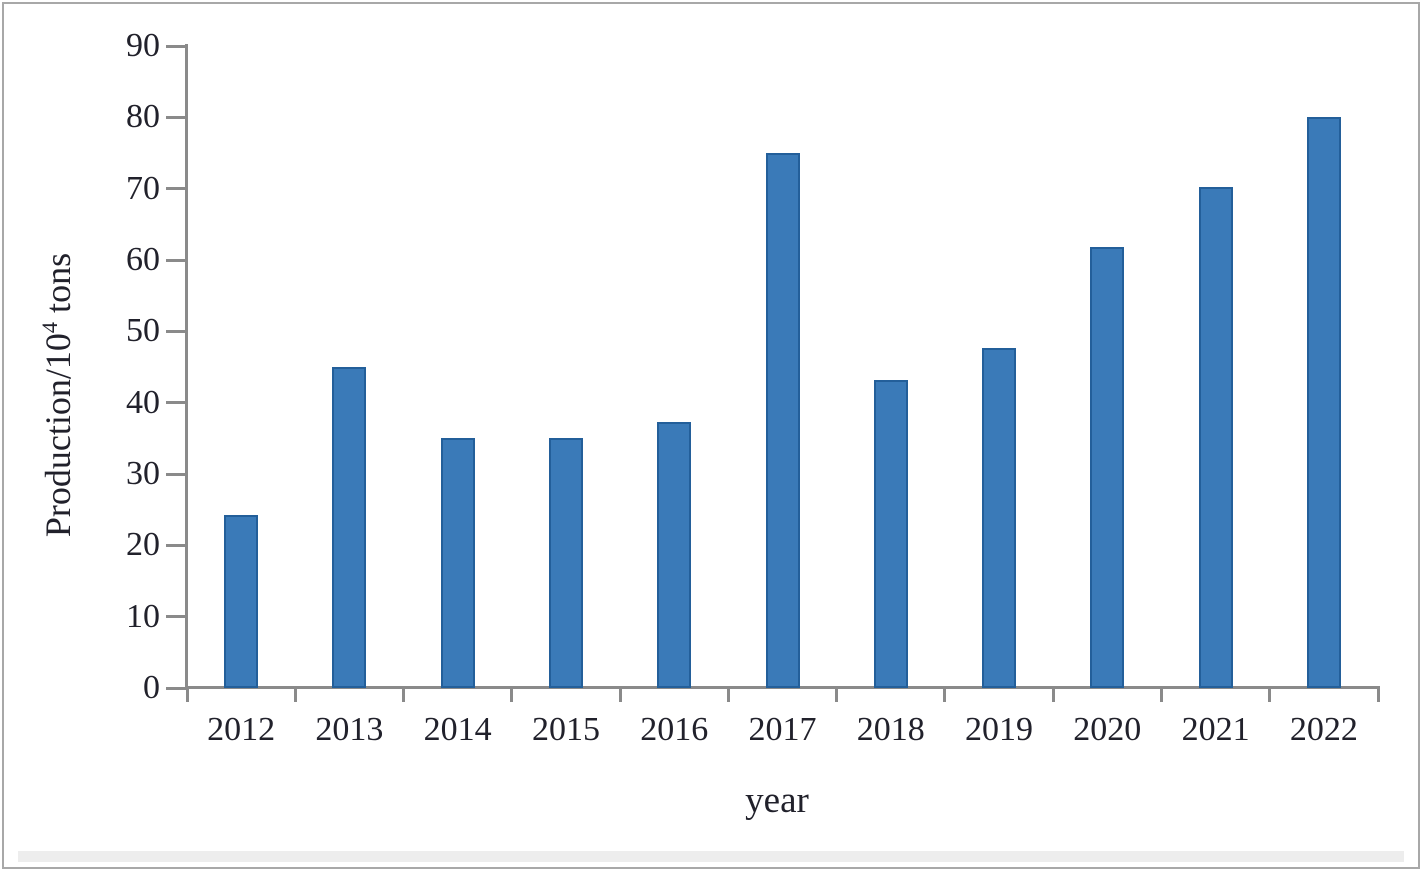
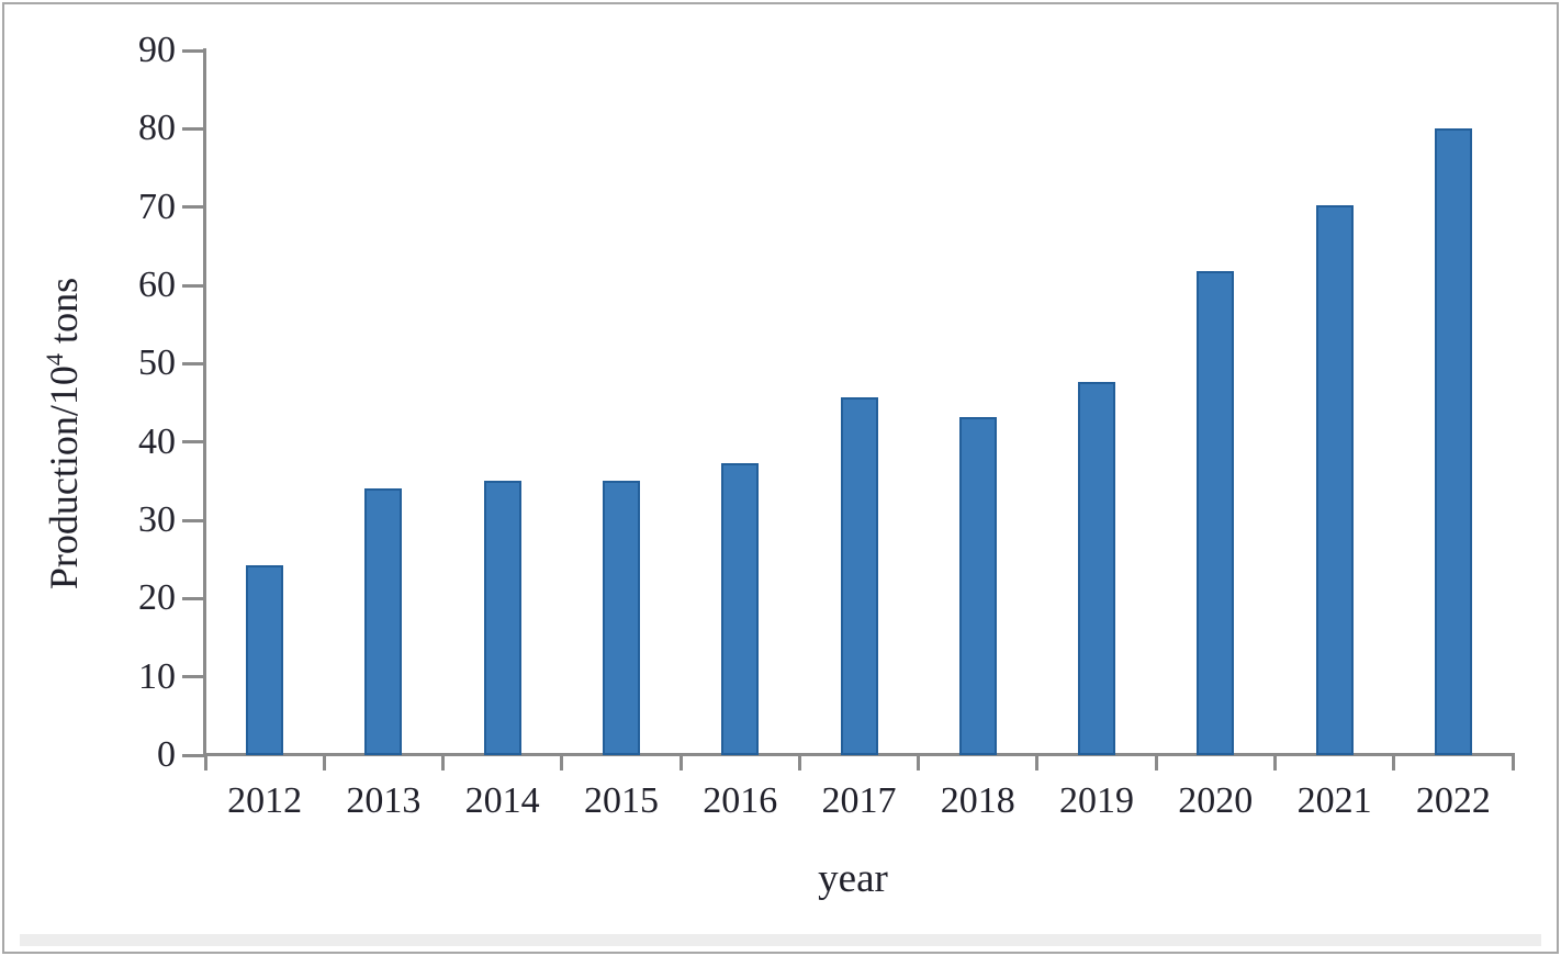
2013: 45 -> 34
2017: 75 -> 46
